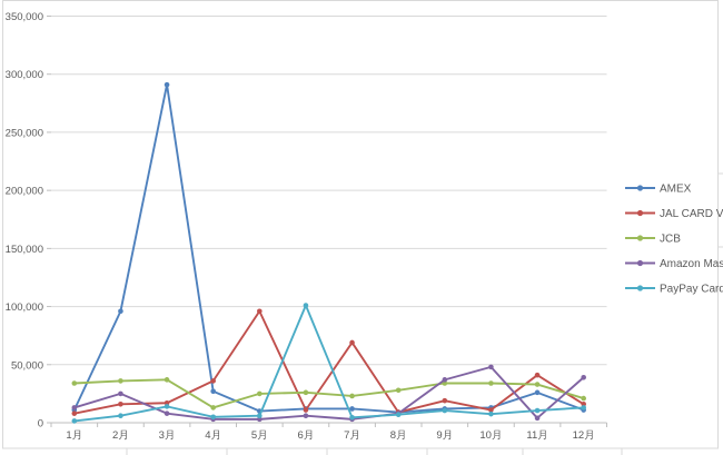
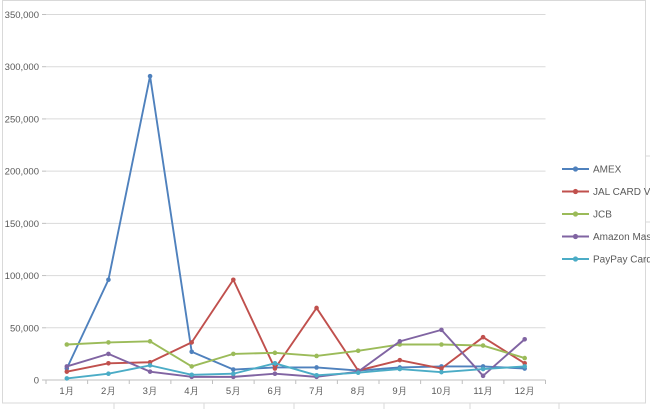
PayPay Card/6月: 101000 -> 16000
AMEX/11月: 26000 -> 13000
